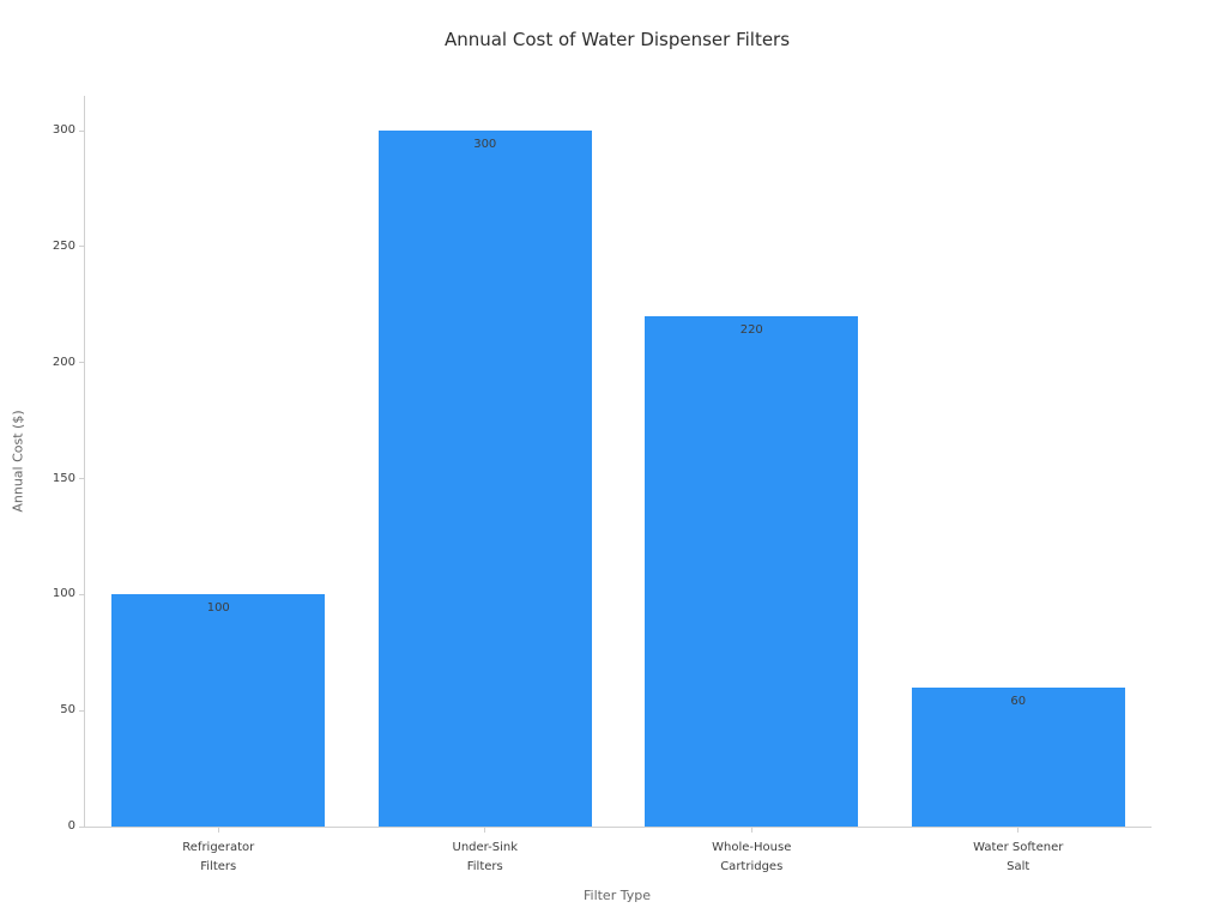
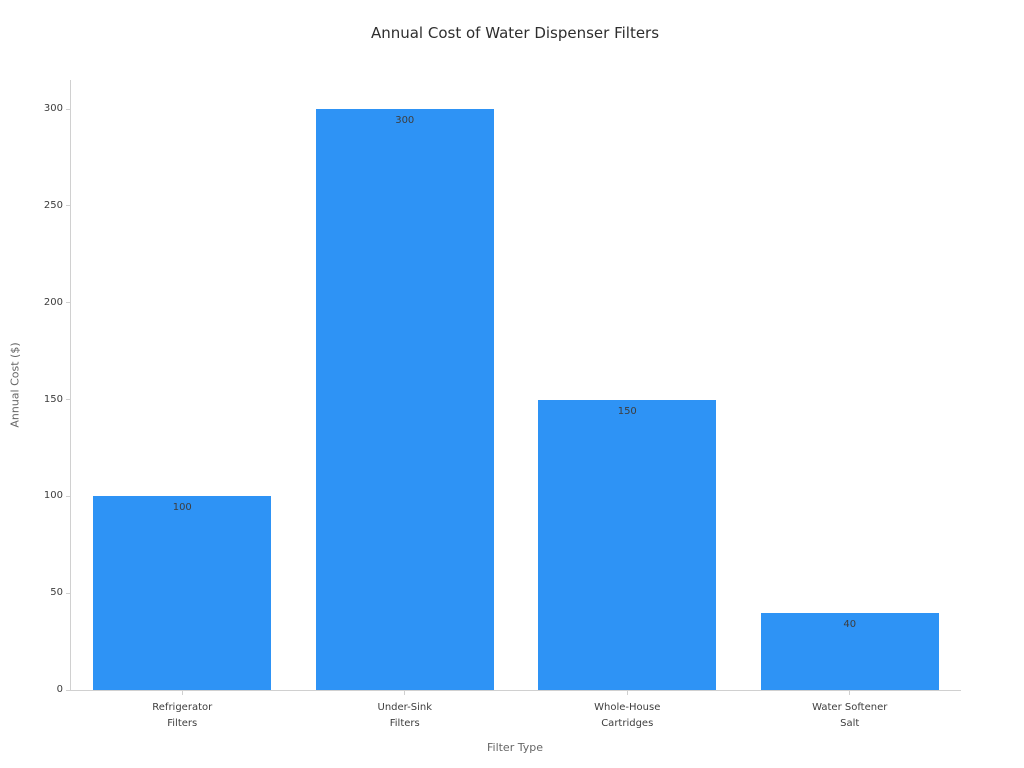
Whole-House Cartridges: 220 -> 150
Water Softener Salt: 60 -> 40
